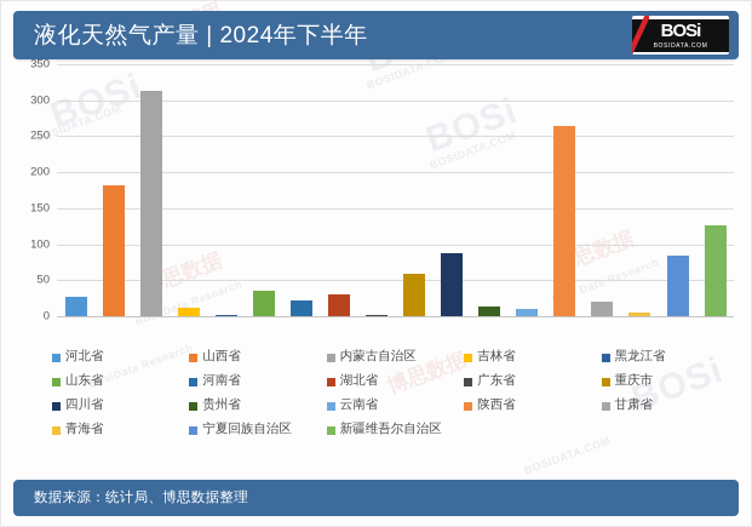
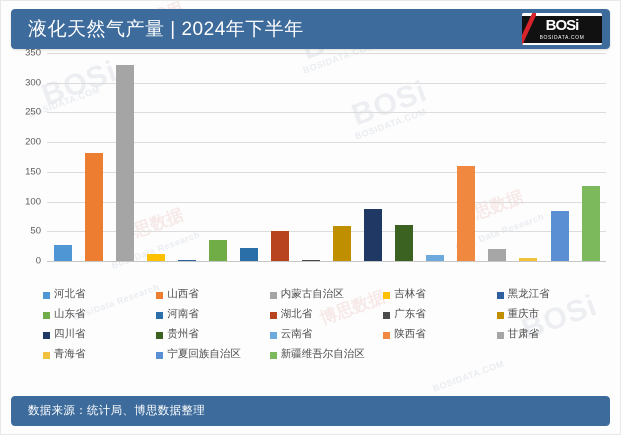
内蒙古自治区: 310 -> 330
湖北省: 30 -> 50
贵州省: 10 -> 60
陕西省: 260 -> 160
